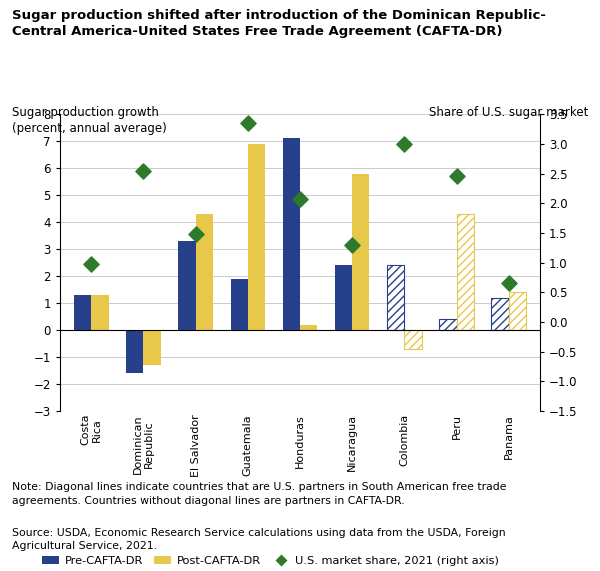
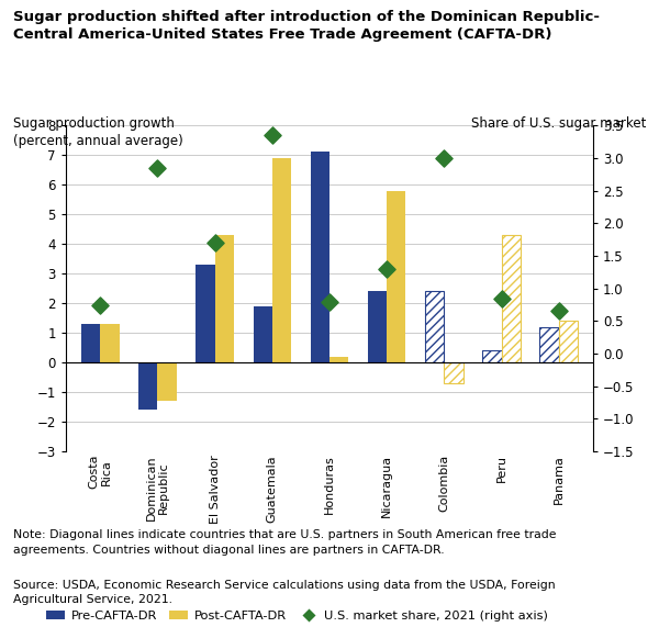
U.S. market share, 2021 (right axis)/Costa Rica: 0.98 -> 0.75
U.S. market share, 2021 (right axis)/Dominican Republic: 2.54 -> 2.85
U.S. market share, 2021 (right axis)/El Salvador: 1.48 -> 1.70
U.S. market share, 2021 (right axis)/Honduras: 2.08 -> 0.80
U.S. market share, 2021 (right axis)/Peru: 2.46 -> 0.85
